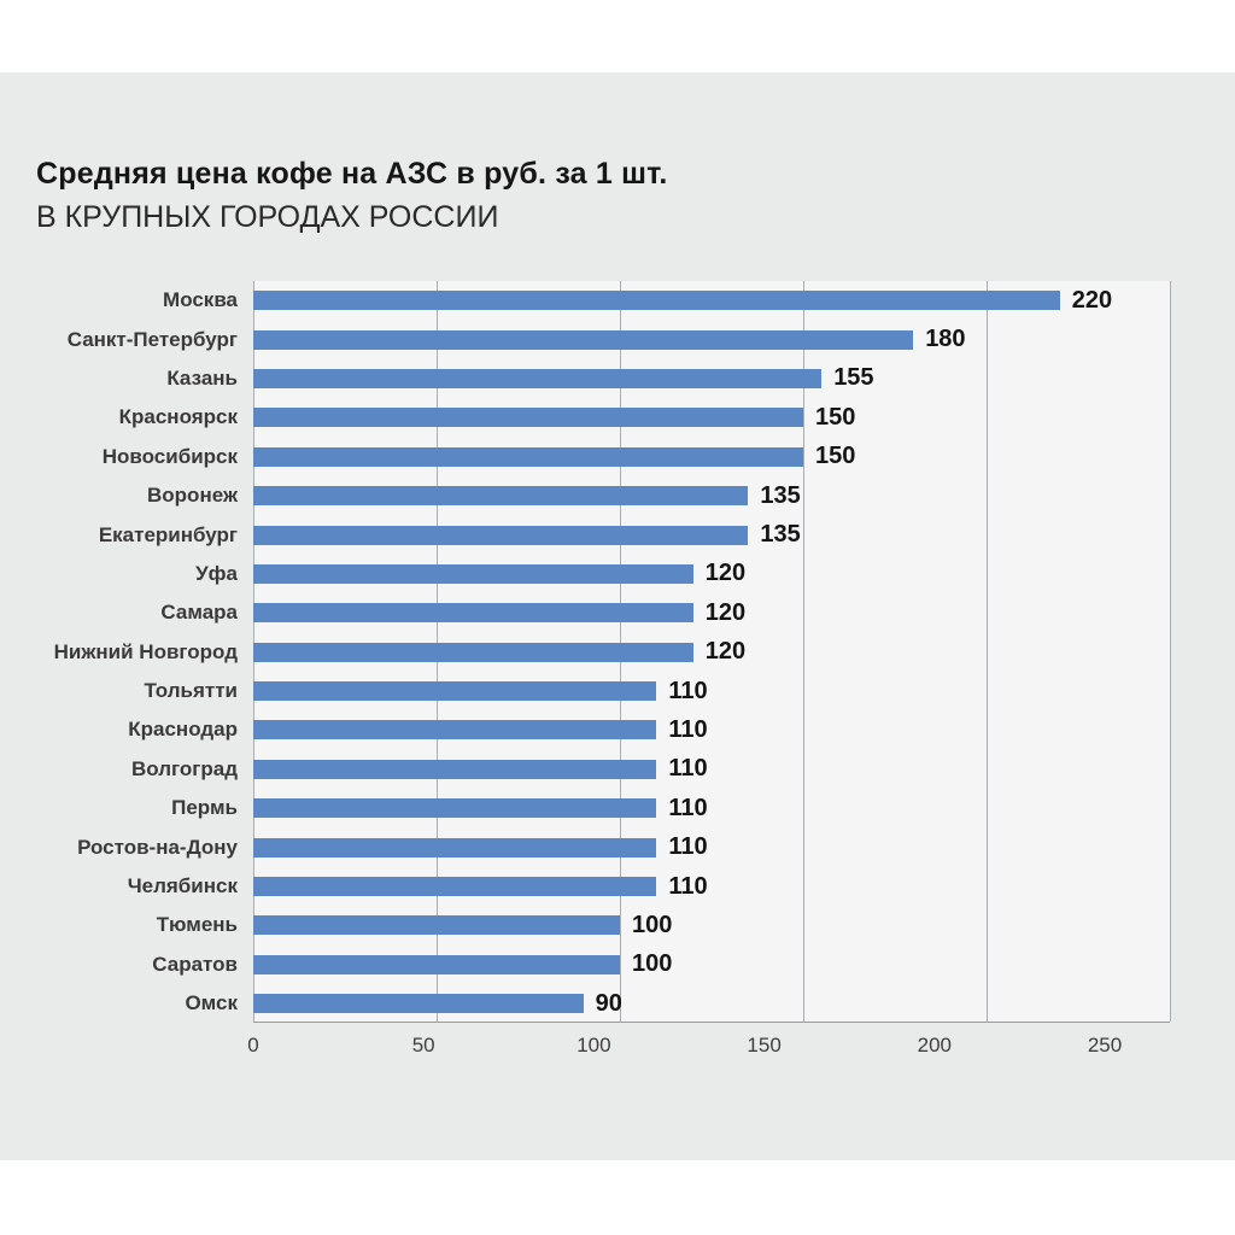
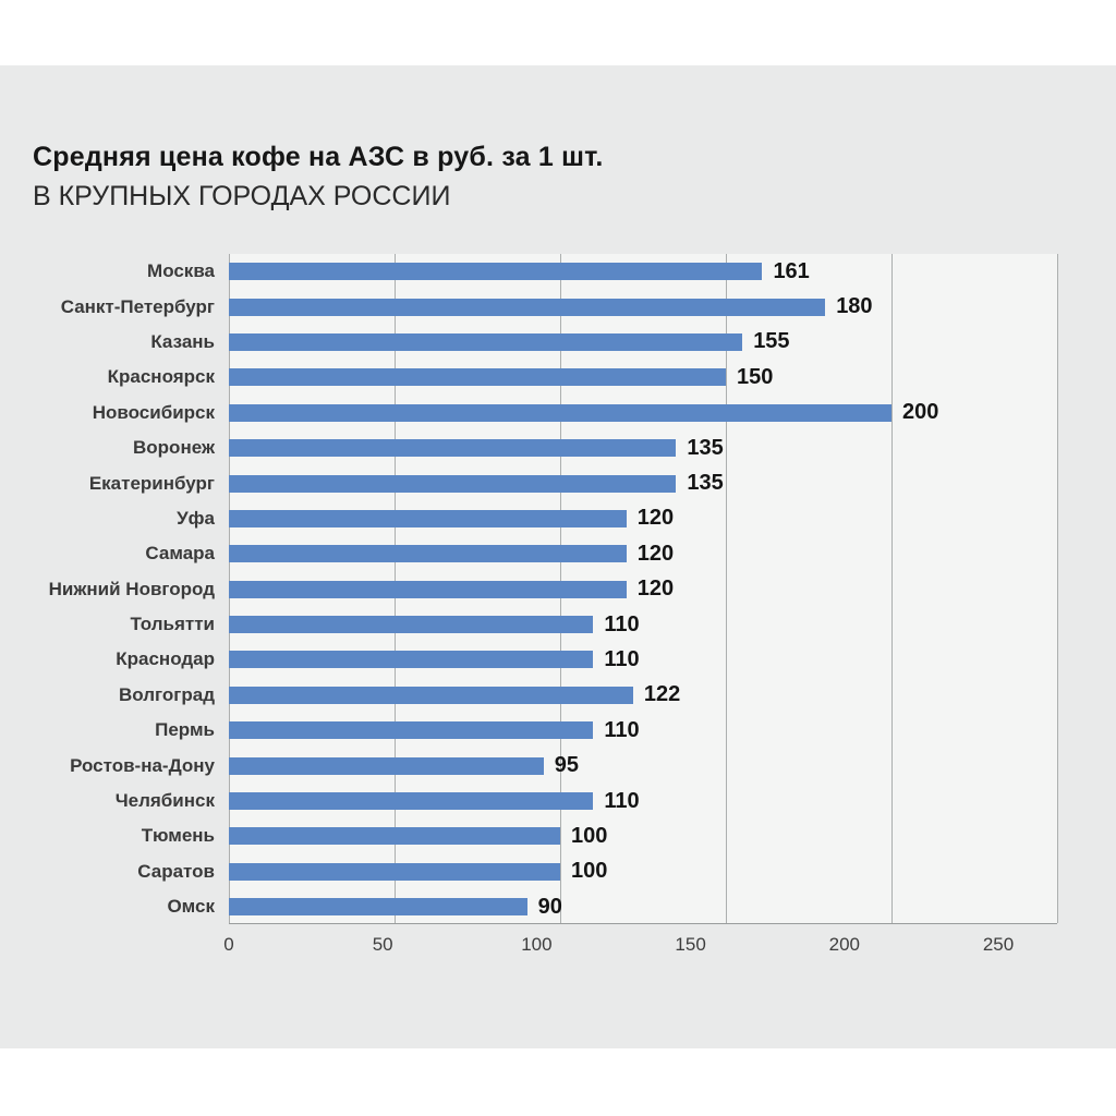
Москва: 220 -> 161
Новосибирск: 150 -> 200
Волгоград: 110 -> 122
Ростов-на-Дону: 110 -> 95
